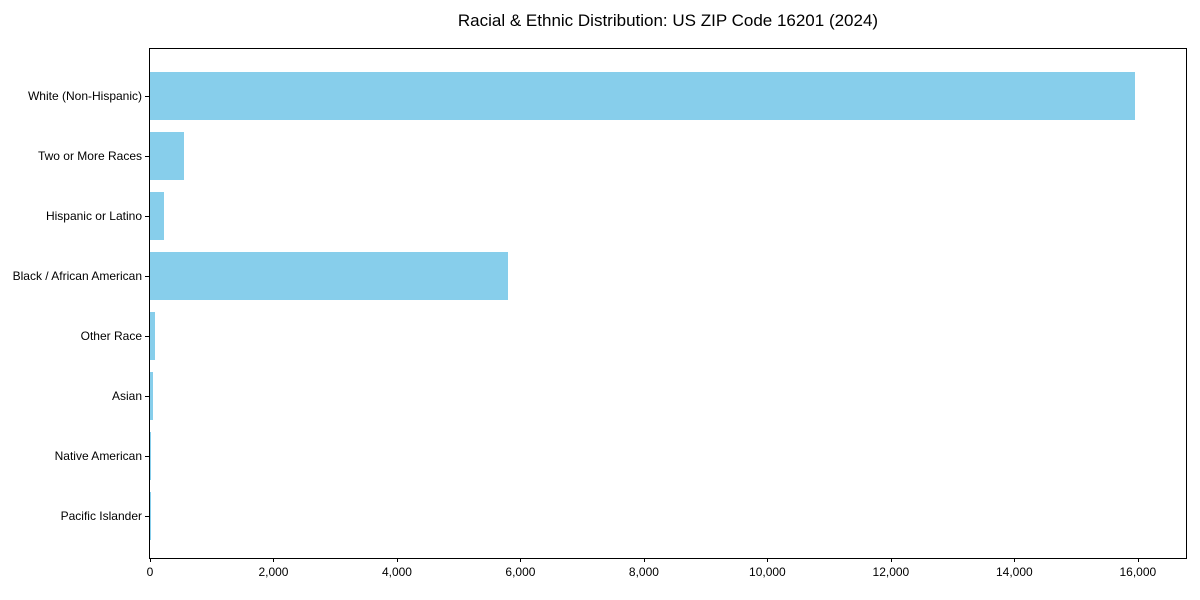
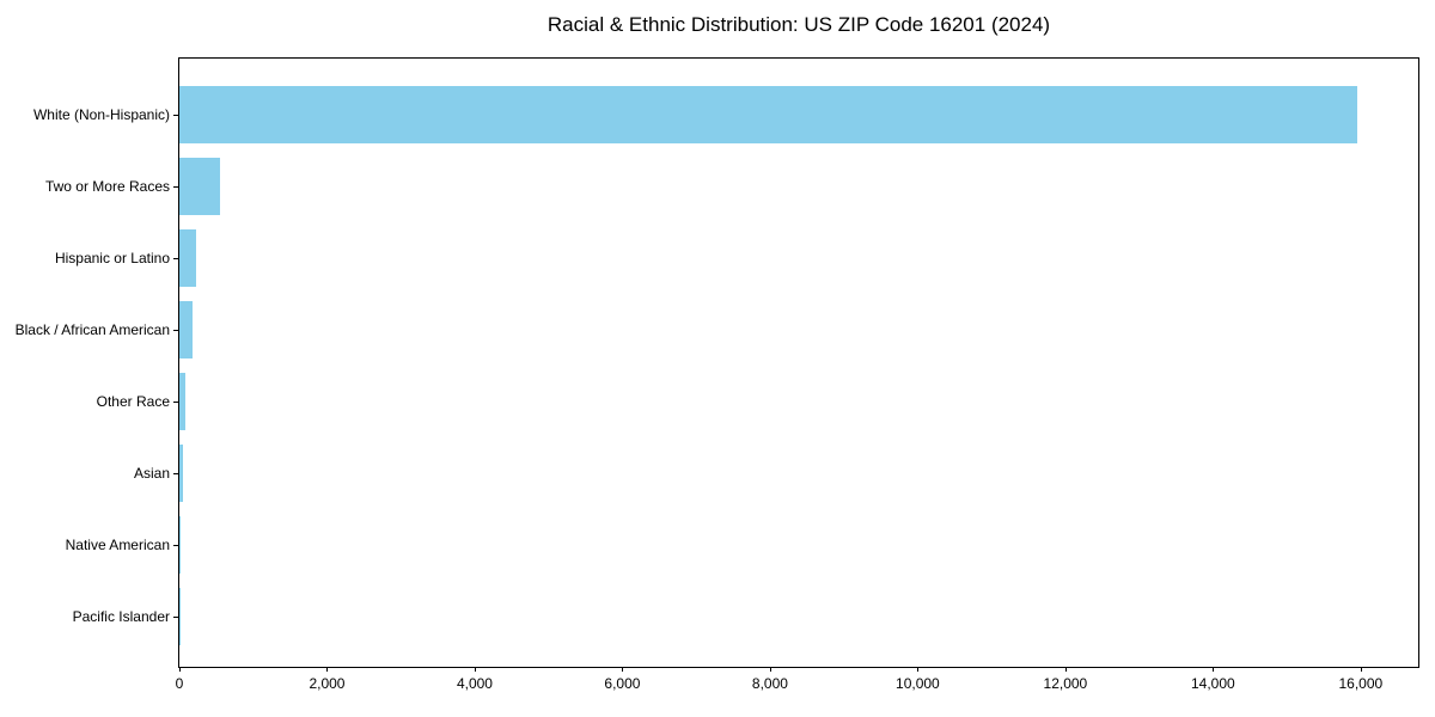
Black / African American: 5800 -> 200
